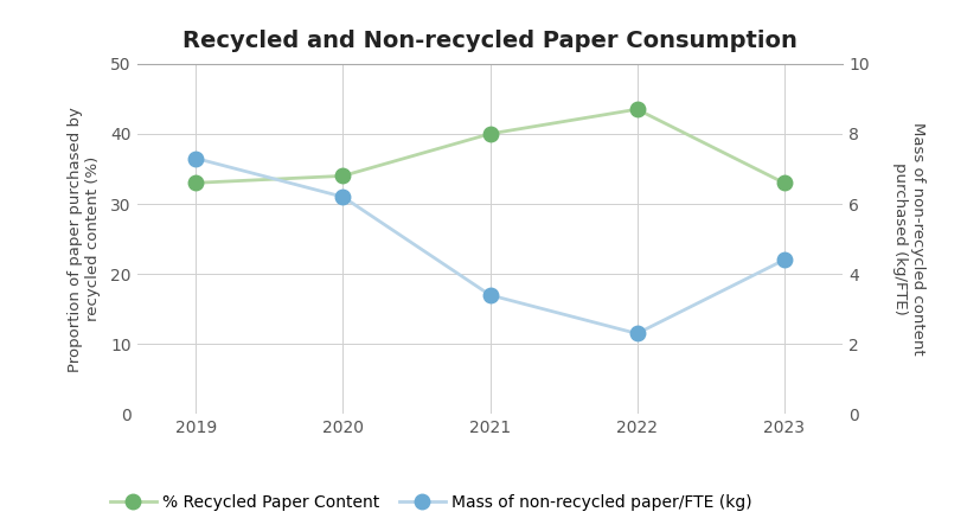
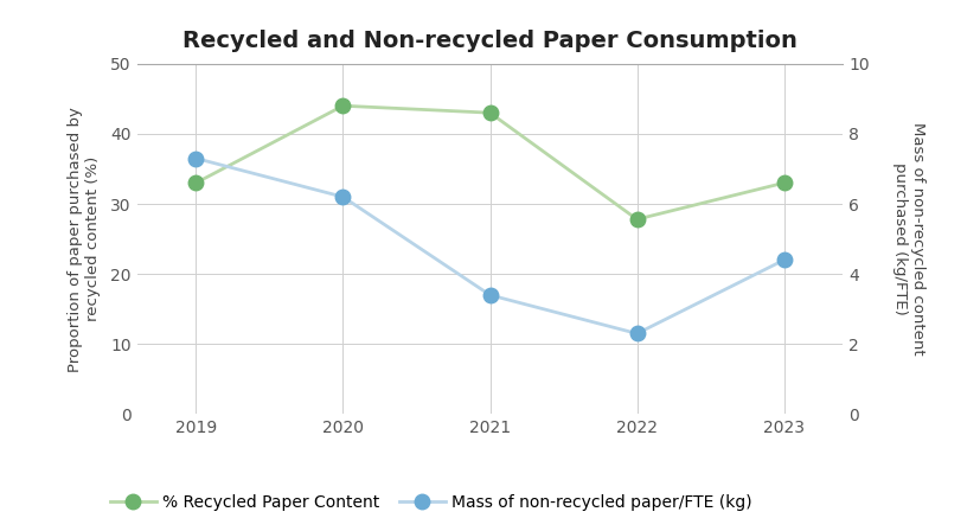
% Recycled Paper Content/2020: 34.0 -> 44.0
% Recycled Paper Content/2021: 40.0 -> 43.0
% Recycled Paper Content/2022: 43.5 -> 27.8
